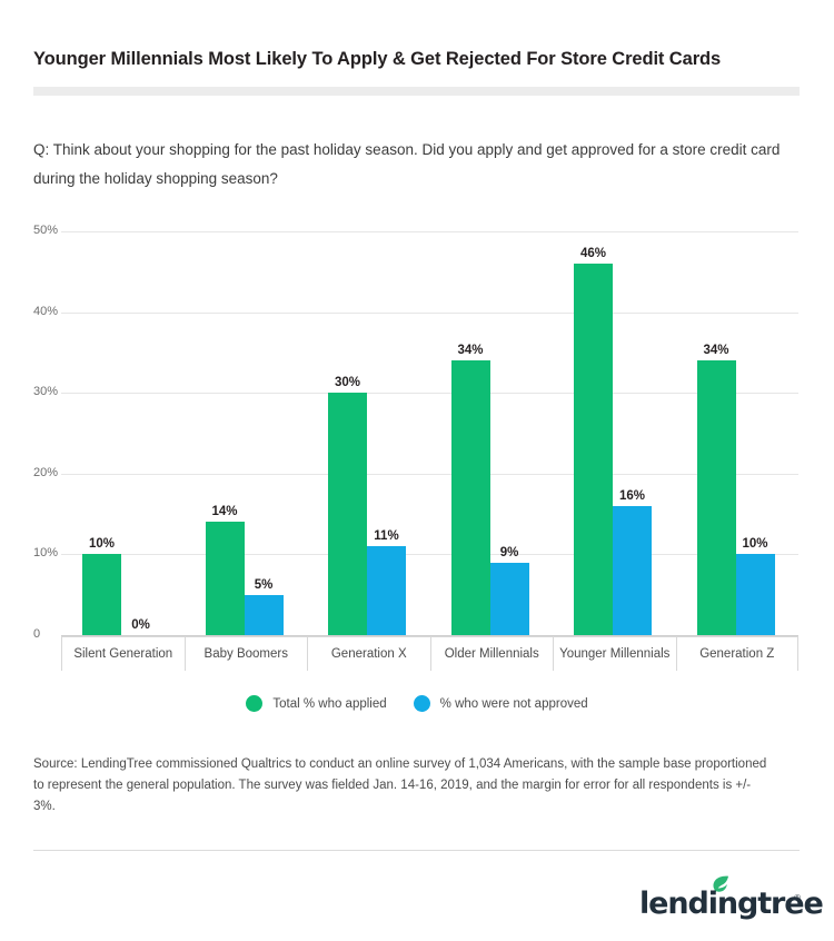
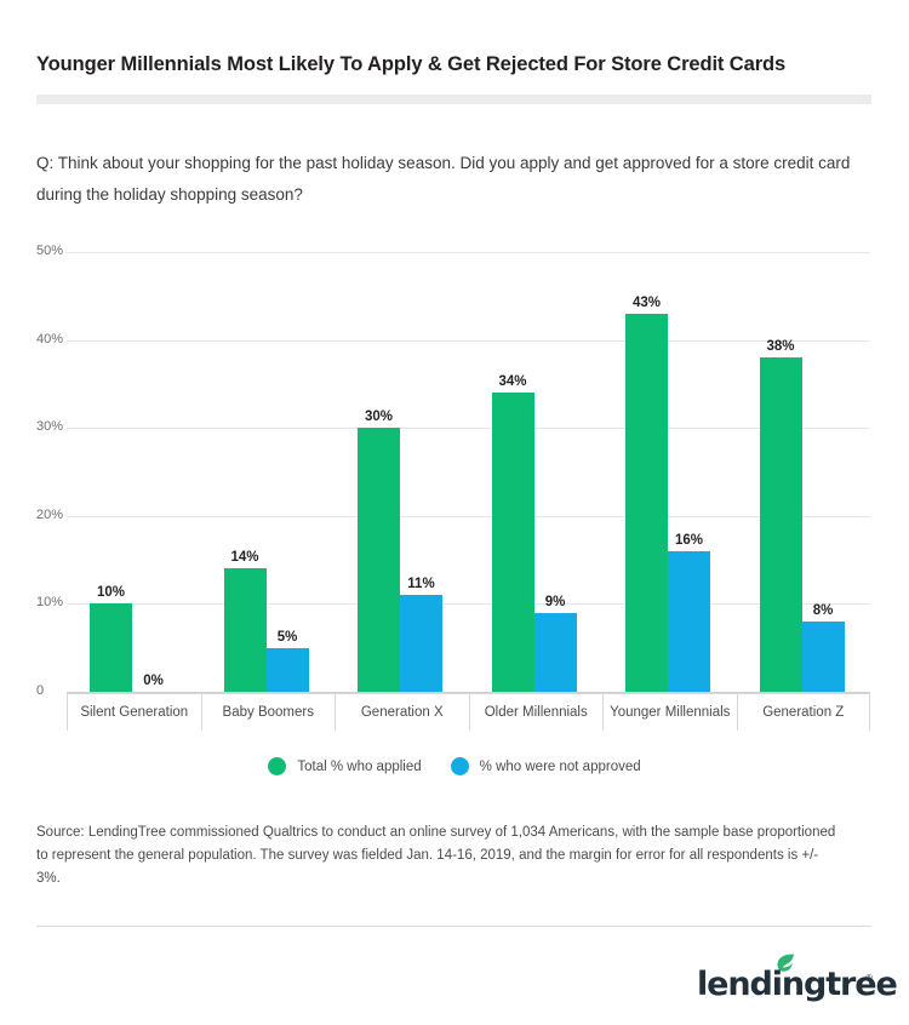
Total % who applied/Younger Millennials: 46% -> 43%
Total % who applied/Generation Z: 34% -> 38%
% who were not approved/Generation Z: 10% -> 8%
